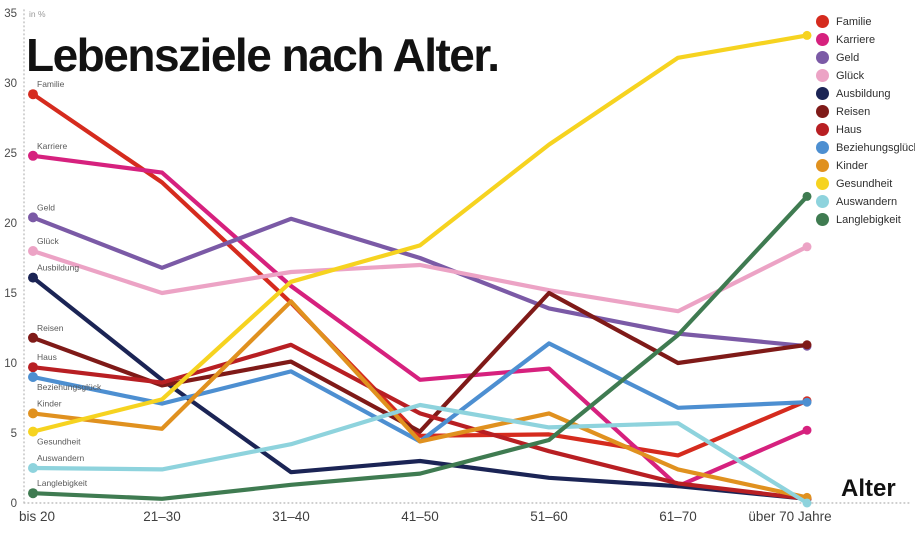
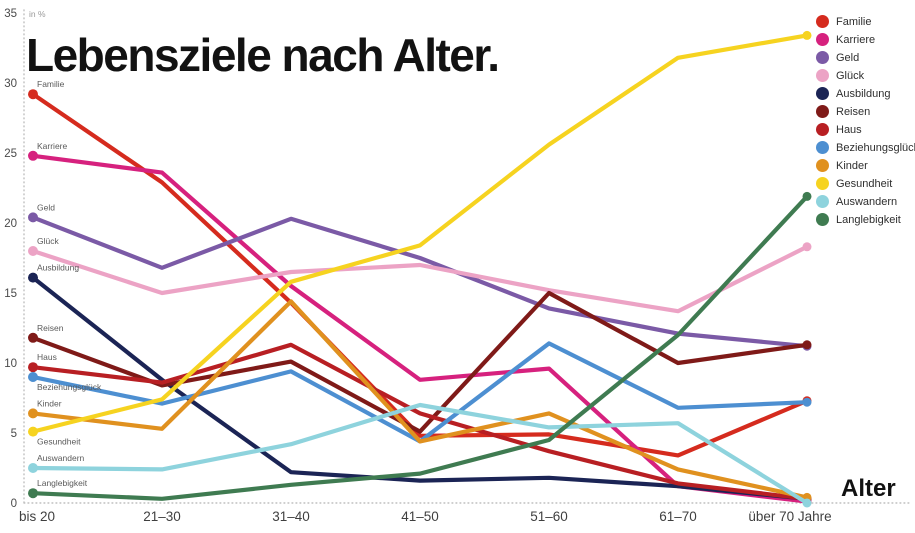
Ausbildung/41–50: 3.0 -> 1.6
Karriere/über 70 Jahre: 5.2 -> 0.1
